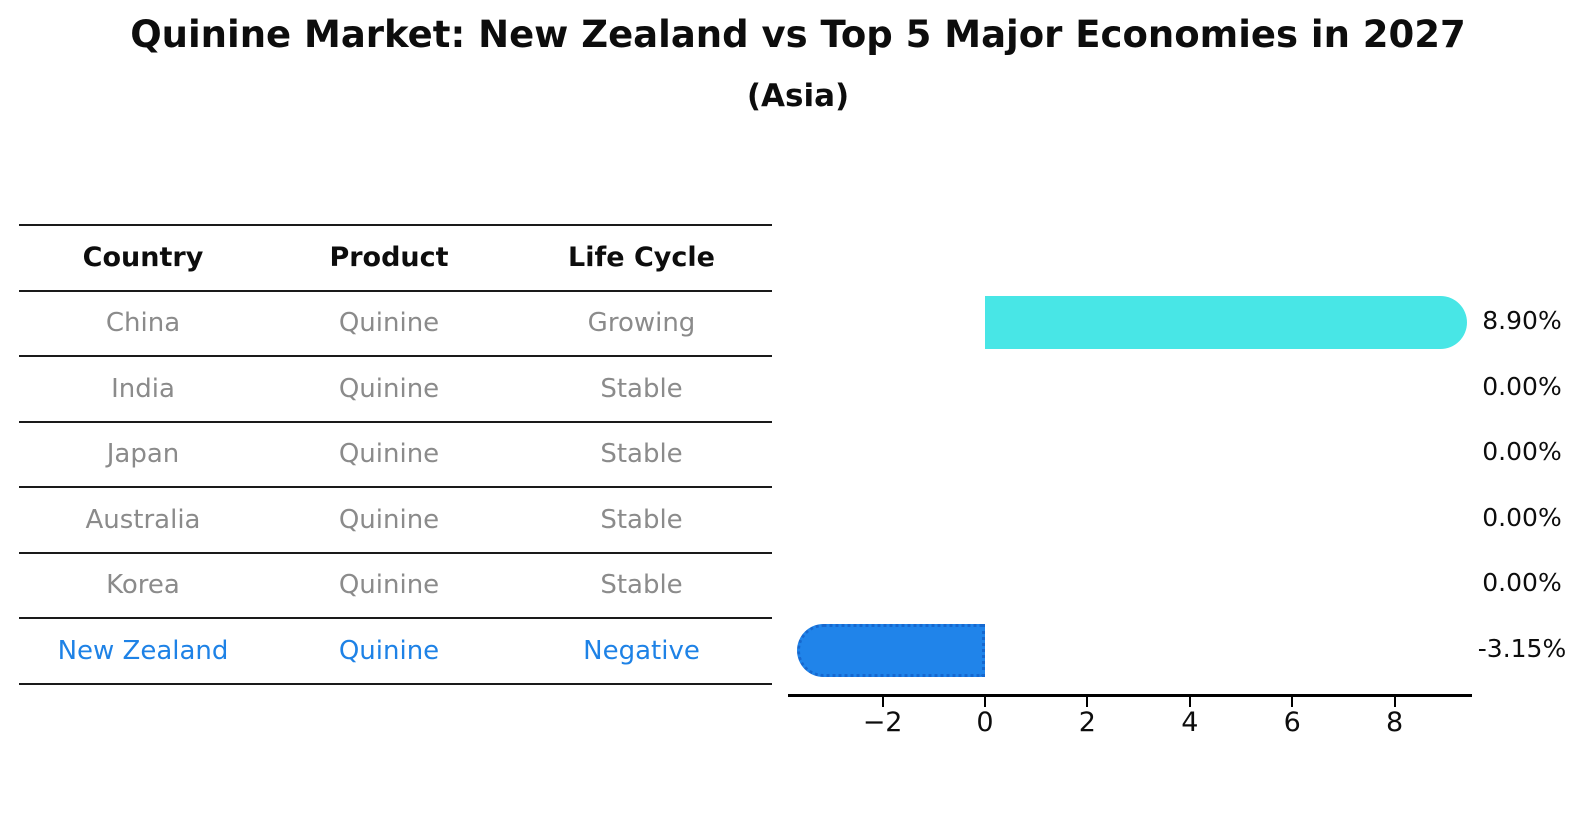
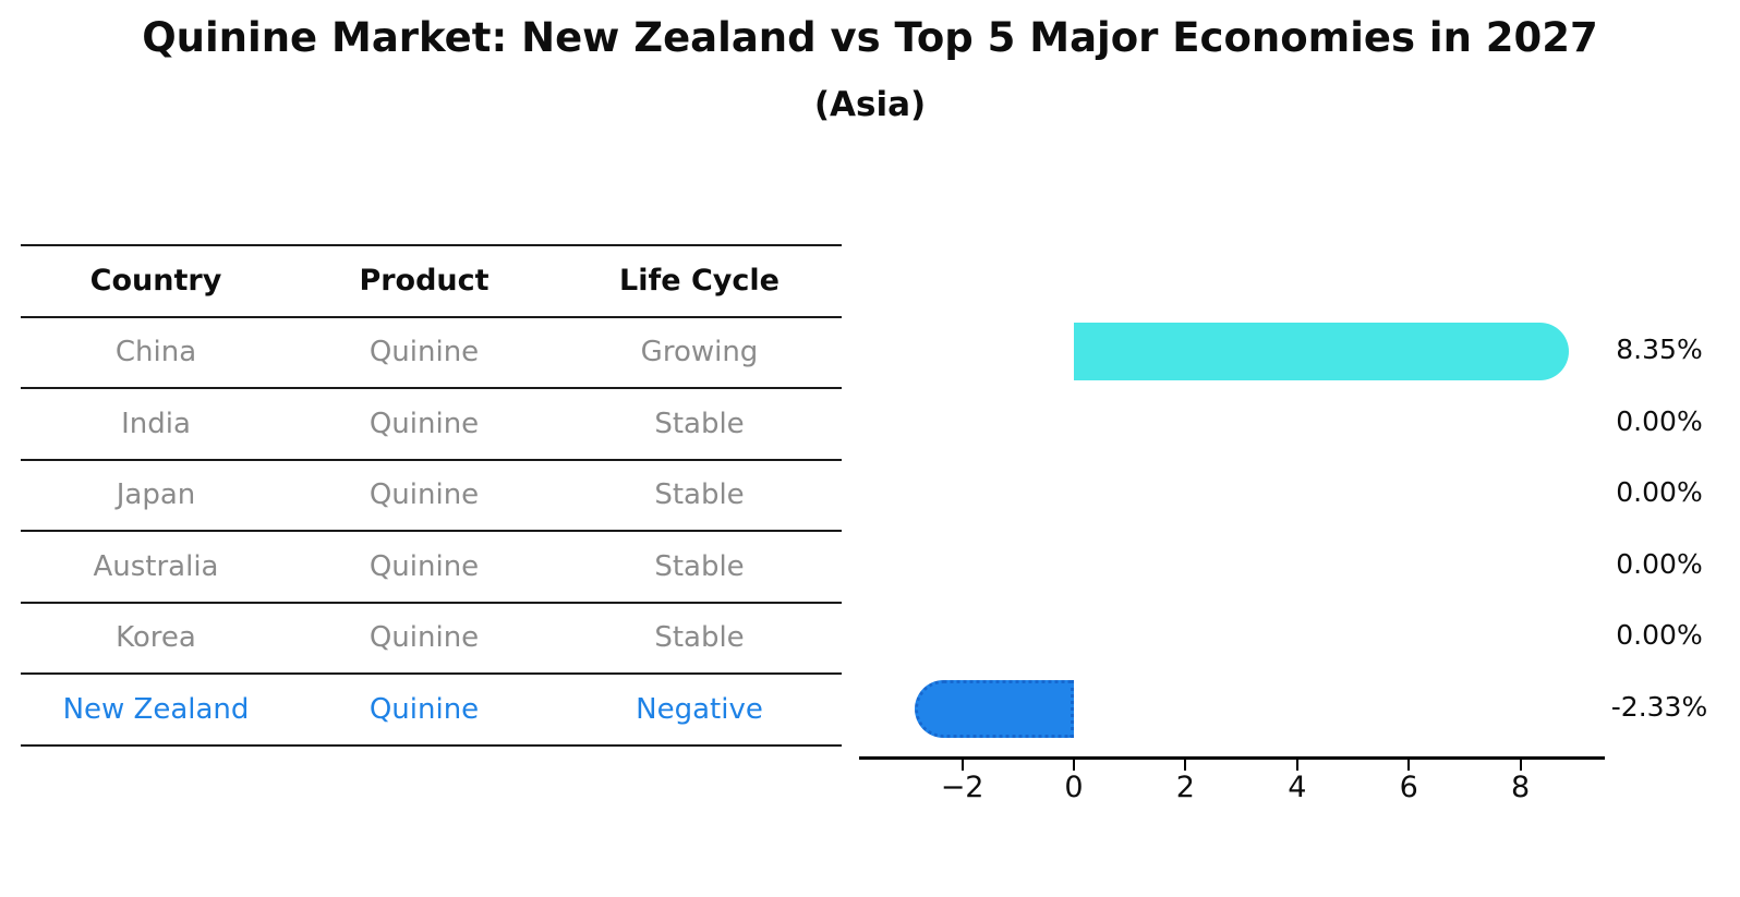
China: 8.90% -> 8.35%
New Zealand: -3.15% -> -2.33%
